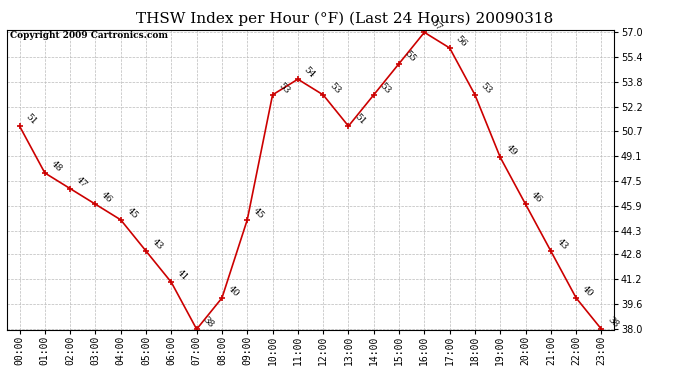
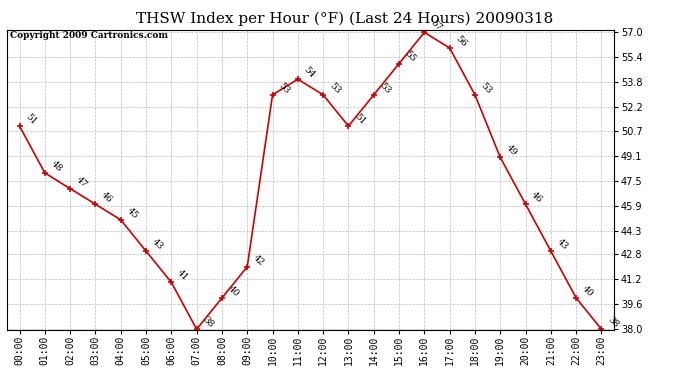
09:00: 45 -> 42
